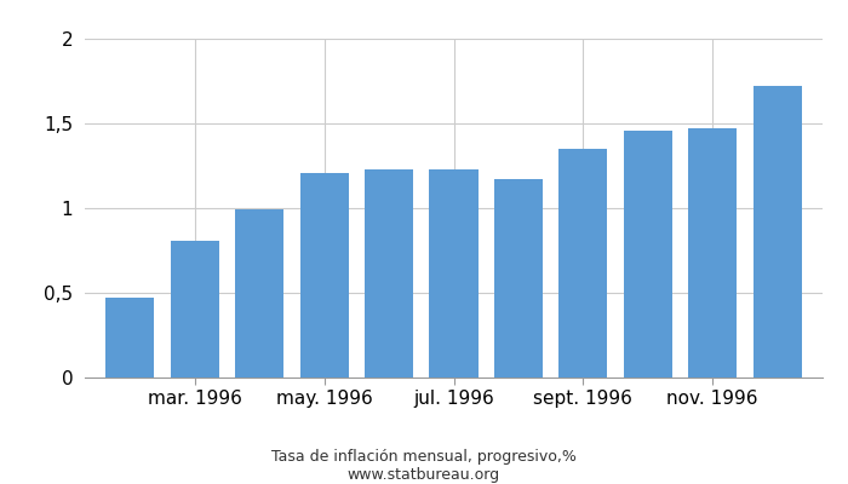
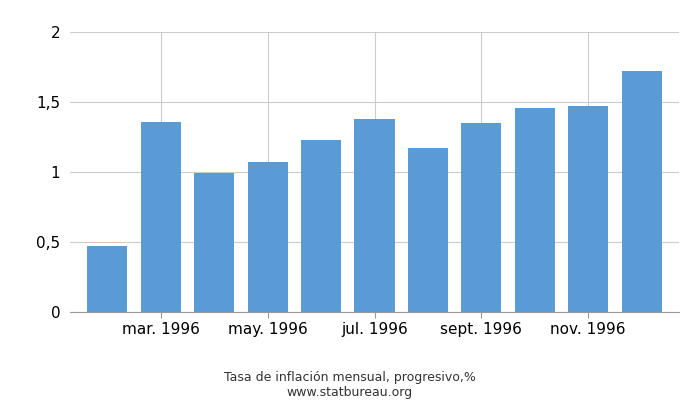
mar. 1996: 0,81 -> 1,36
may. 1996: 1,21 -> 1,07
jul. 1996: 1,23 -> 1,38
